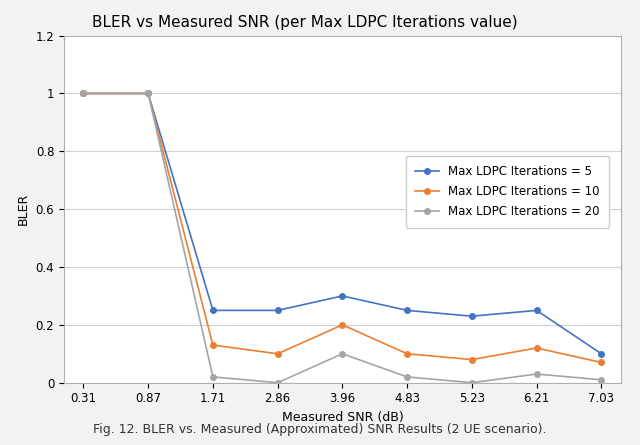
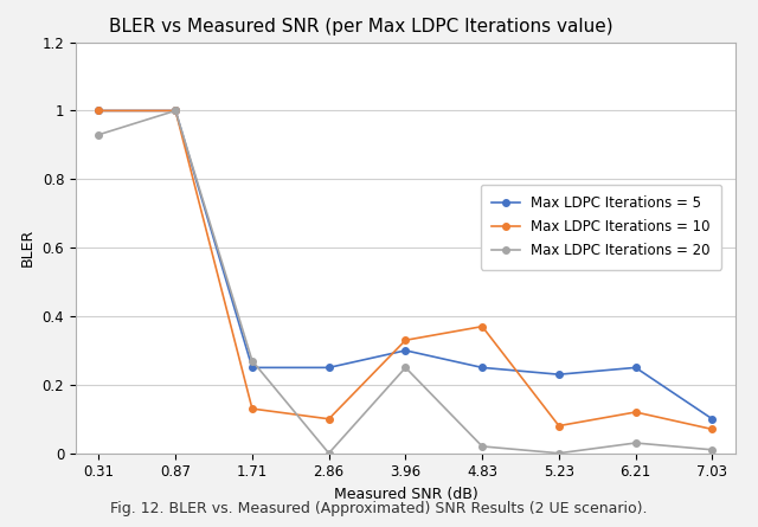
Max LDPC Iterations = 20/0.31: 1.00 -> 0.93
Max LDPC Iterations = 20/1.71: 0.02 -> 0.27
Max LDPC Iterations = 10/3.96: 0.20 -> 0.33
Max LDPC Iterations = 20/3.96: 0.10 -> 0.25
Max LDPC Iterations = 10/4.83: 0.10 -> 0.37
